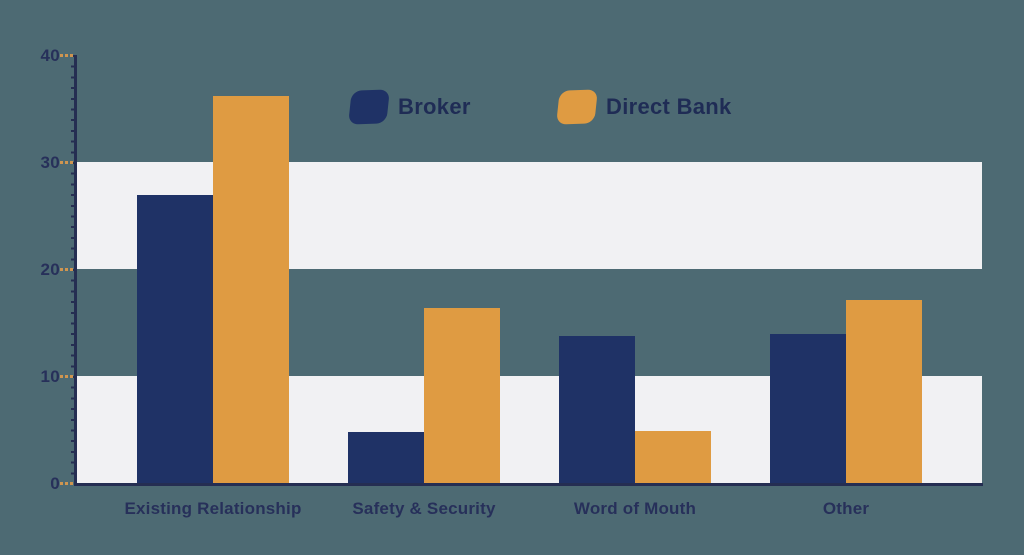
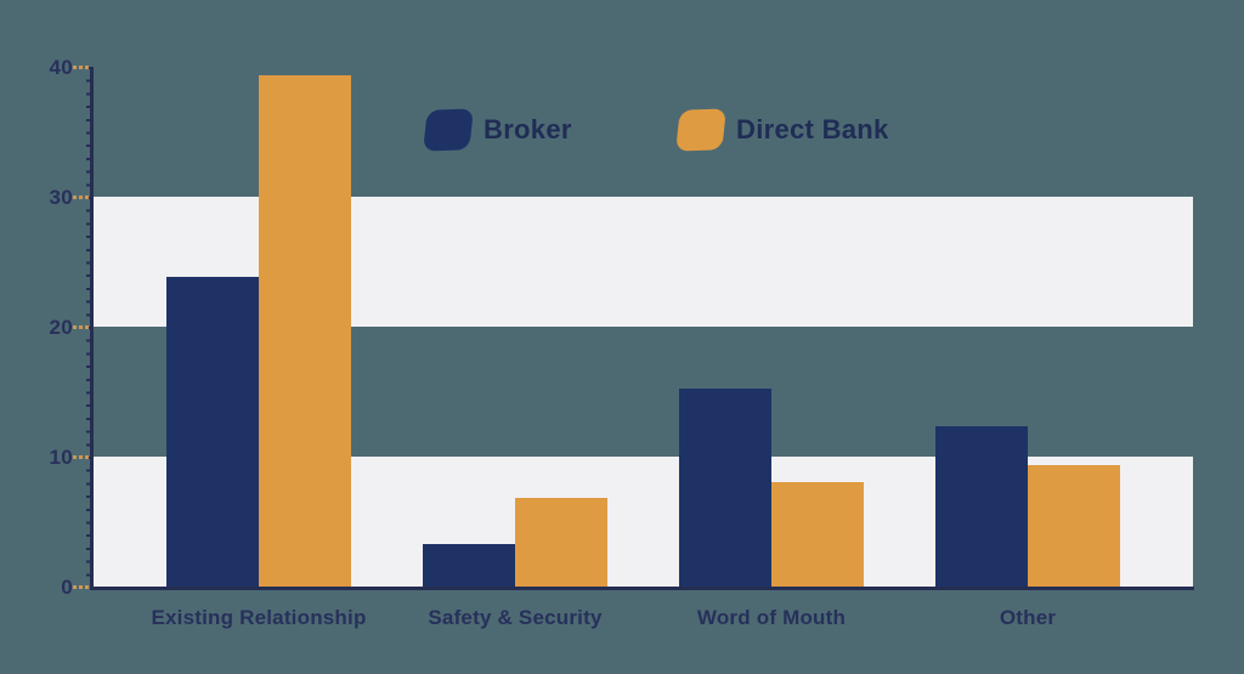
Broker/Existing Relationship: 26.9 -> 23.8
Direct Bank/Existing Relationship: 36.2 -> 39.3
Broker/Safety & Security: 4.8 -> 3.3
Direct Bank/Safety & Security: 16.4 -> 6.8
Broker/Word of Mouth: 13.7 -> 15.2
Direct Bank/Word of Mouth: 4.9 -> 8.0
Broker/Other: 13.9 -> 12.3
Direct Bank/Other: 17.1 -> 9.3
